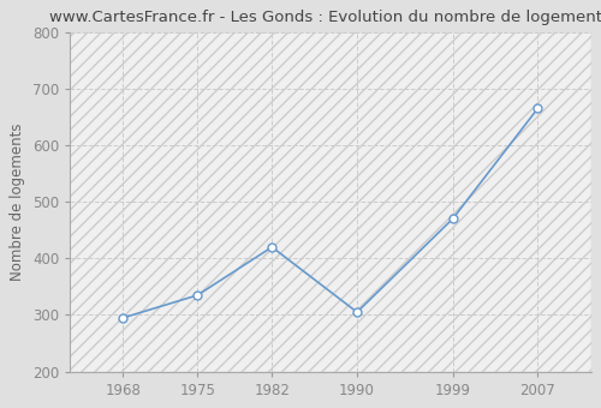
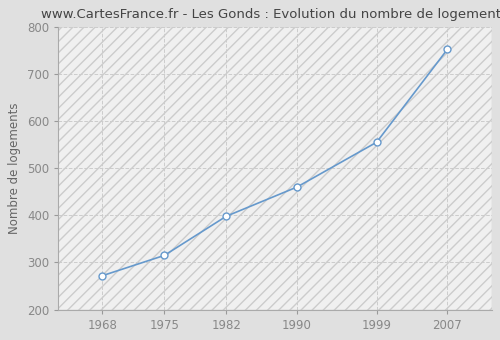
1968: 295 -> 272
1975: 335 -> 315
1982: 420 -> 398
1990: 305 -> 460
1999: 470 -> 555
2007: 665 -> 752
